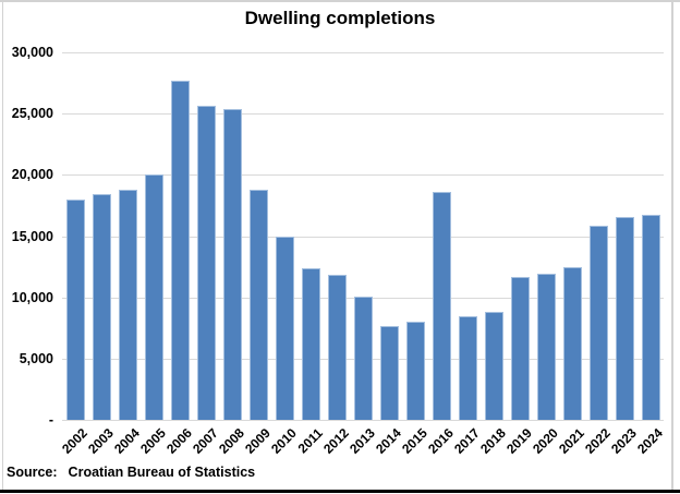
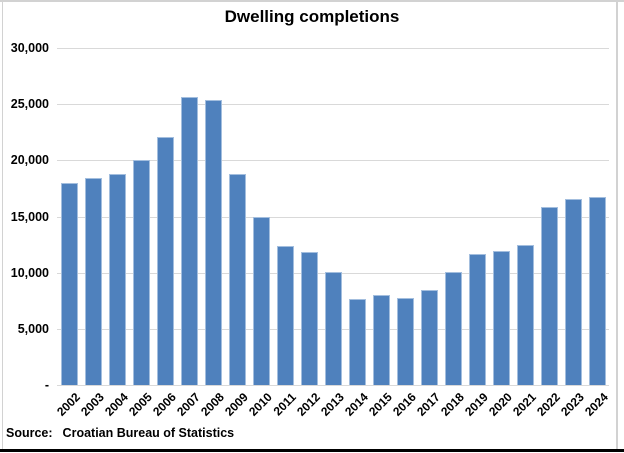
2006: 27700 -> 22100
2016: 18600 -> 7800
2018: 8800 -> 10100
